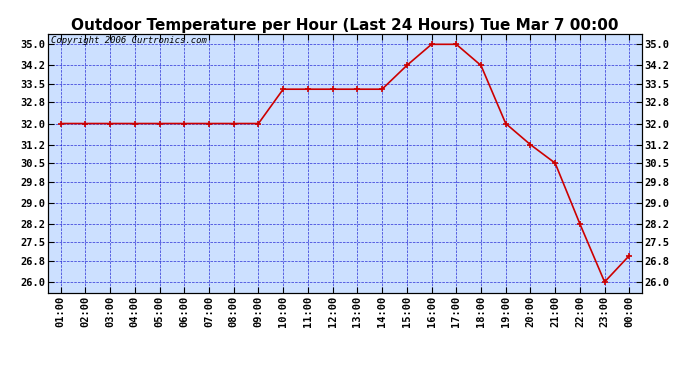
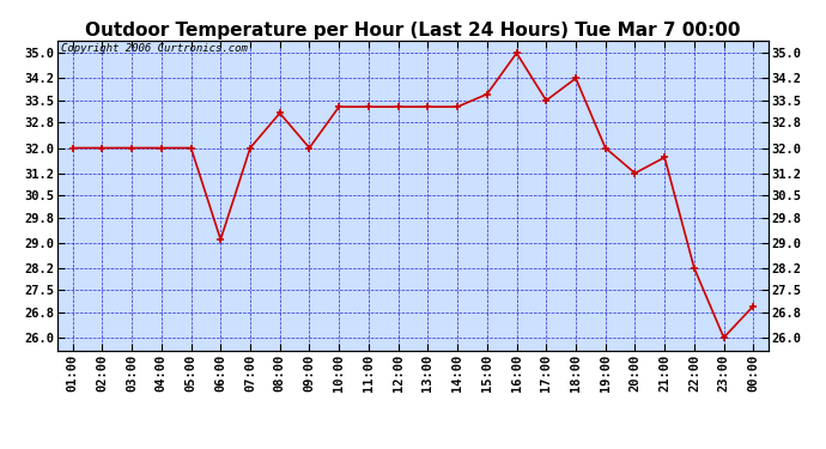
06:00: 32.0 -> 29.1
08:00: 32.0 -> 33.1
15:00: 34.2 -> 33.7
17:00: 35.0 -> 33.5
21:00: 30.5 -> 31.7
